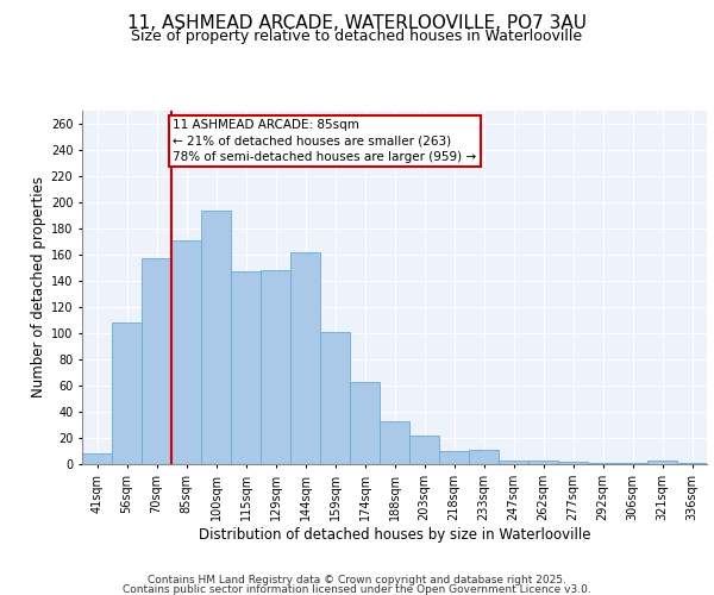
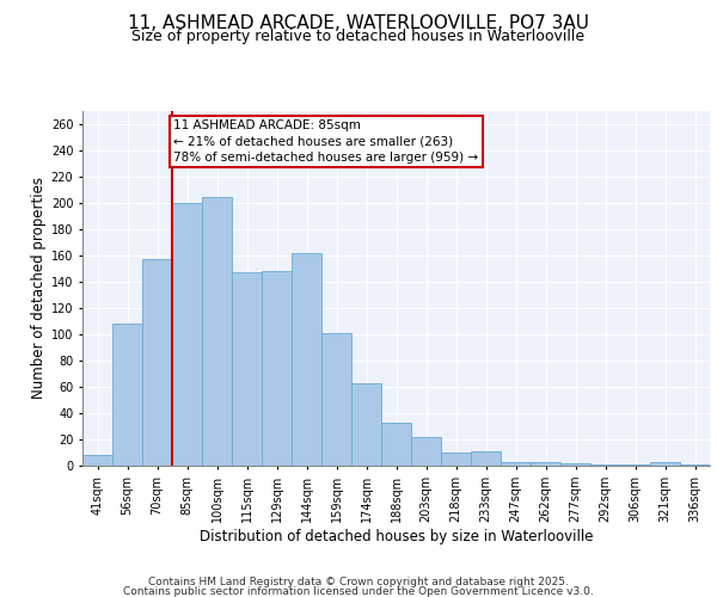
85sqm: 171 -> 200
100sqm: 193 -> 204
